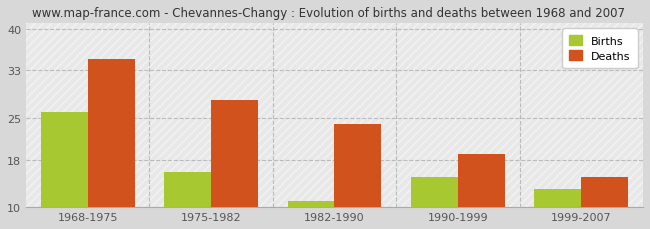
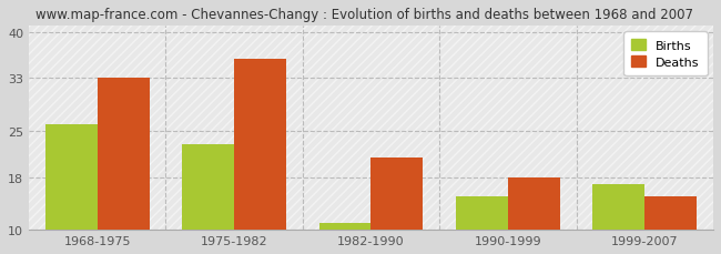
Deaths/1968-1975: 35 -> 33
Births/1975-1982: 16 -> 23
Deaths/1975-1982: 28 -> 36
Deaths/1982-1990: 24 -> 21
Deaths/1990-1999: 19 -> 18
Births/1999-2007: 13 -> 17
